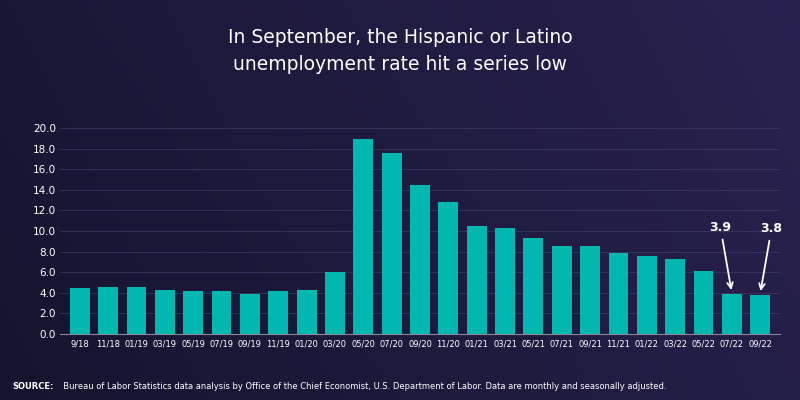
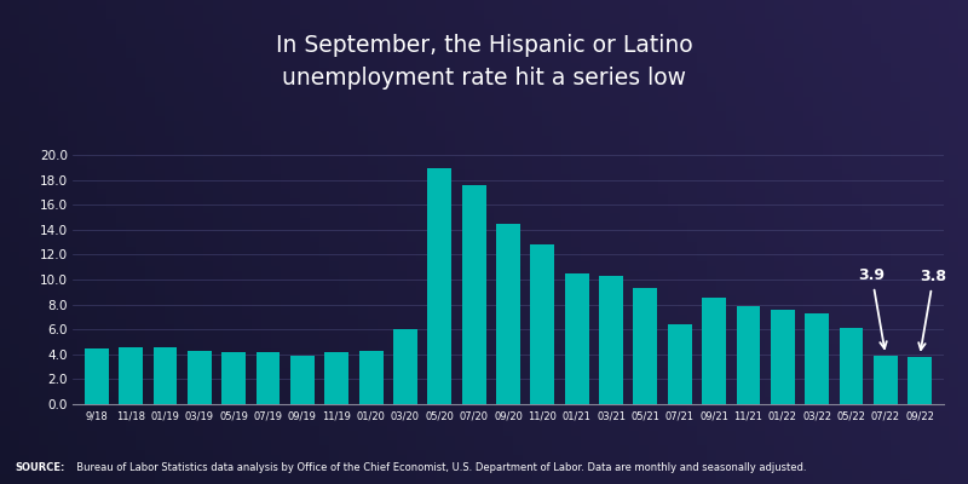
07/21: 8.5 -> 6.4
